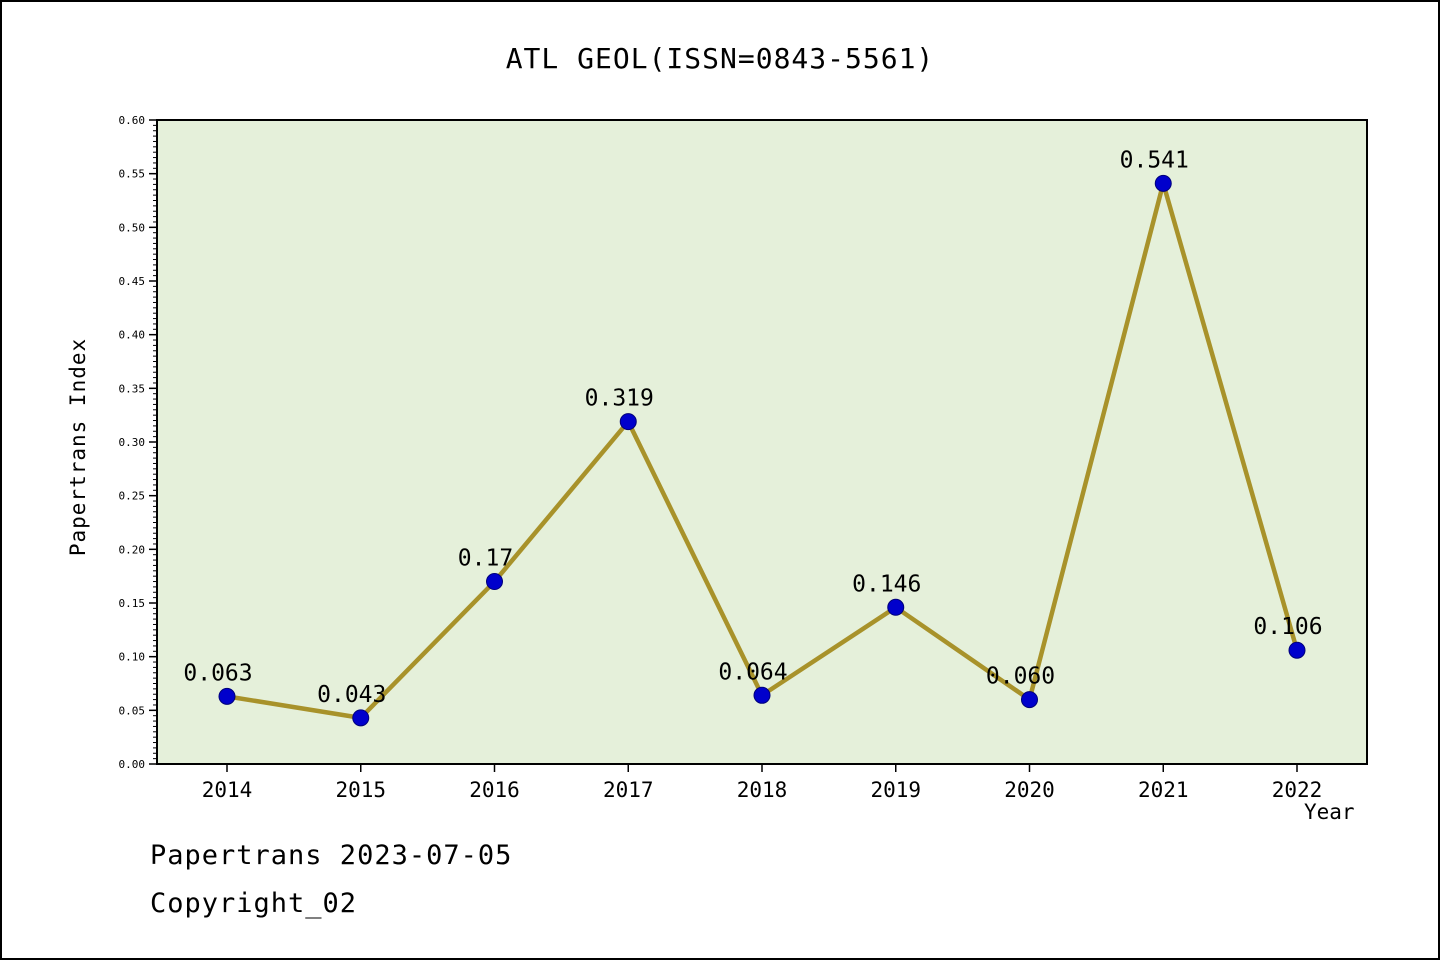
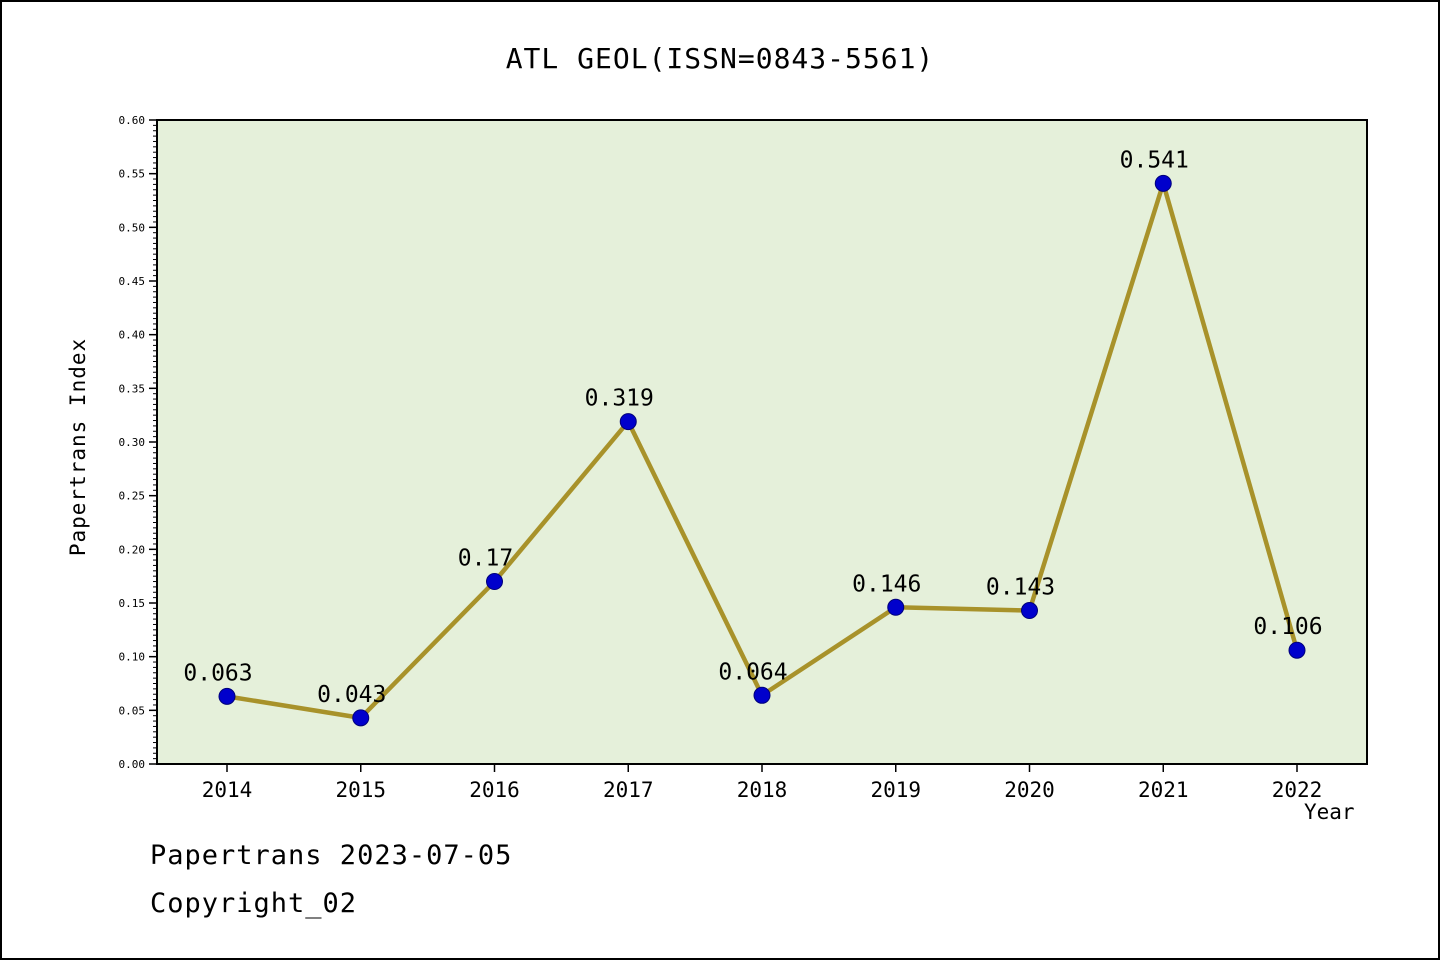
2020: 0.060 -> 0.143
